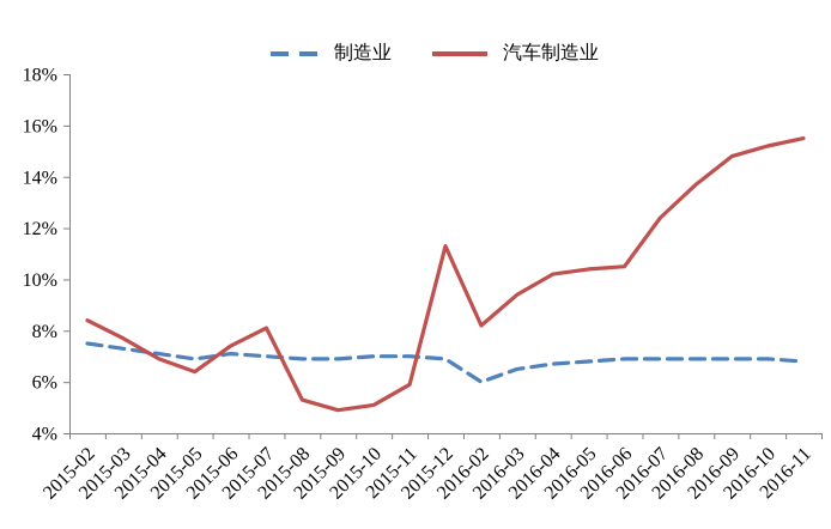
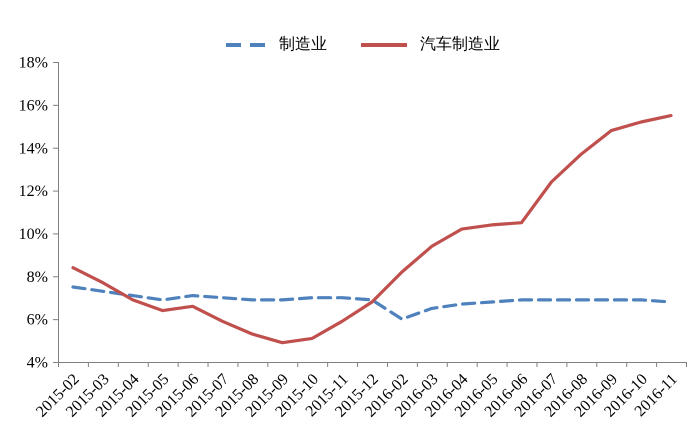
汽车制造业/2015-06: 7.4% -> 6.6%
汽车制造业/2015-07: 8.1% -> 5.9%
汽车制造业/2015-12: 11.3% -> 6.8%
